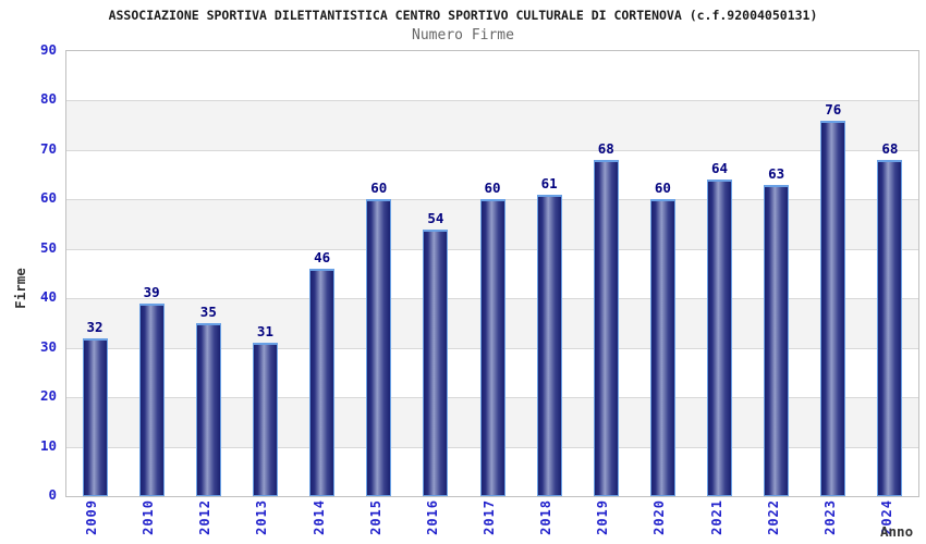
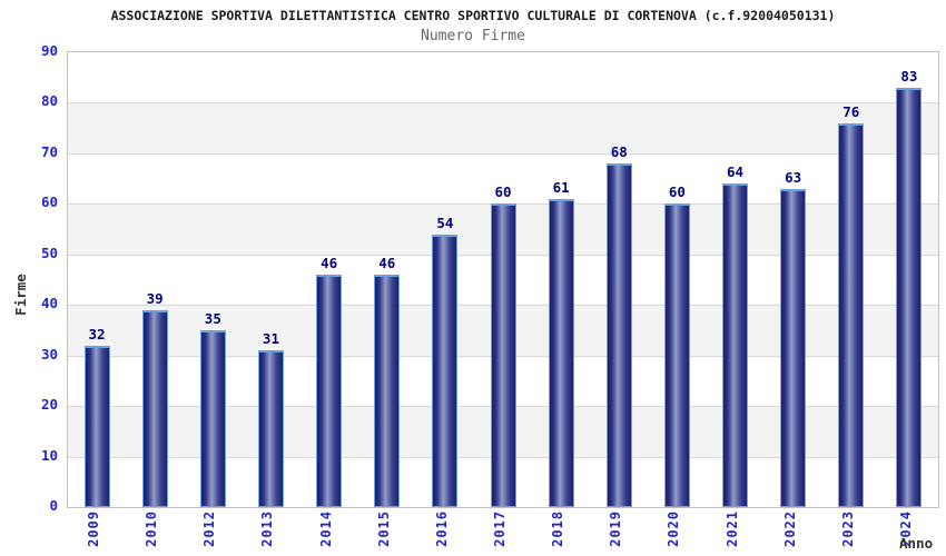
2015: 60 -> 46
2024: 68 -> 83
